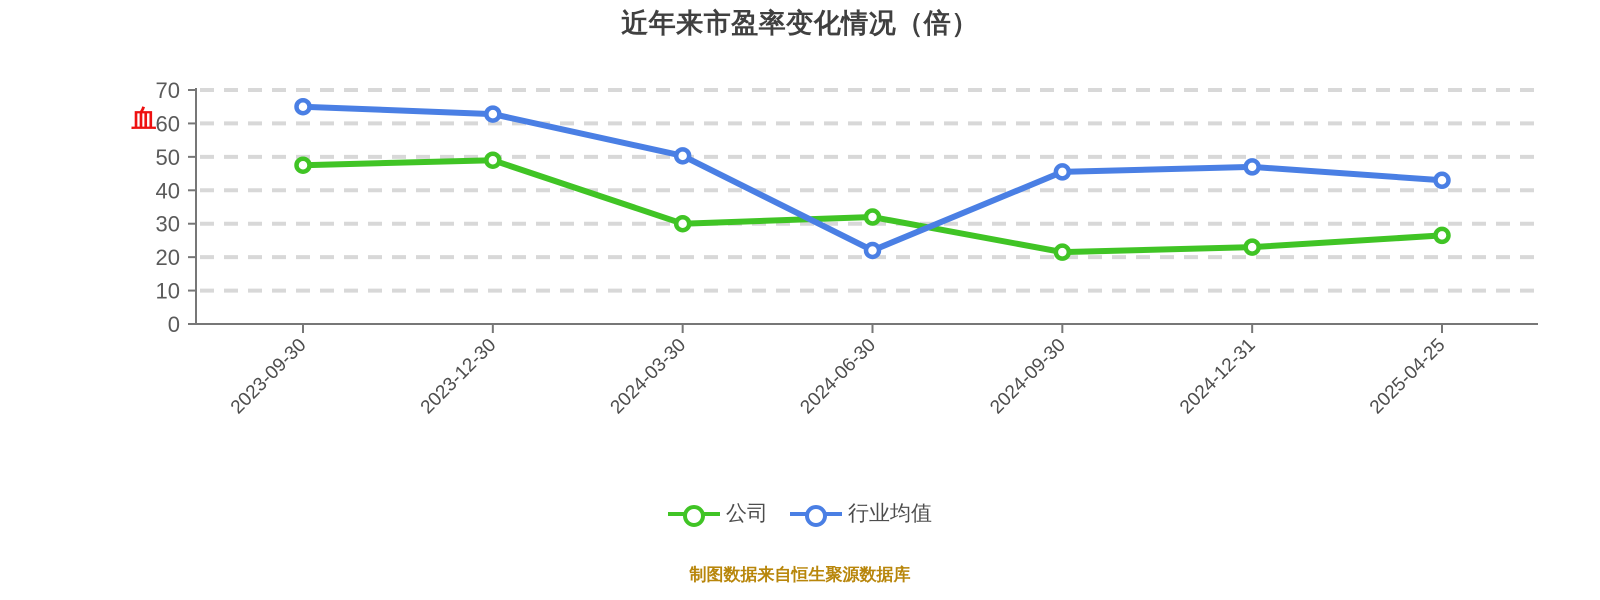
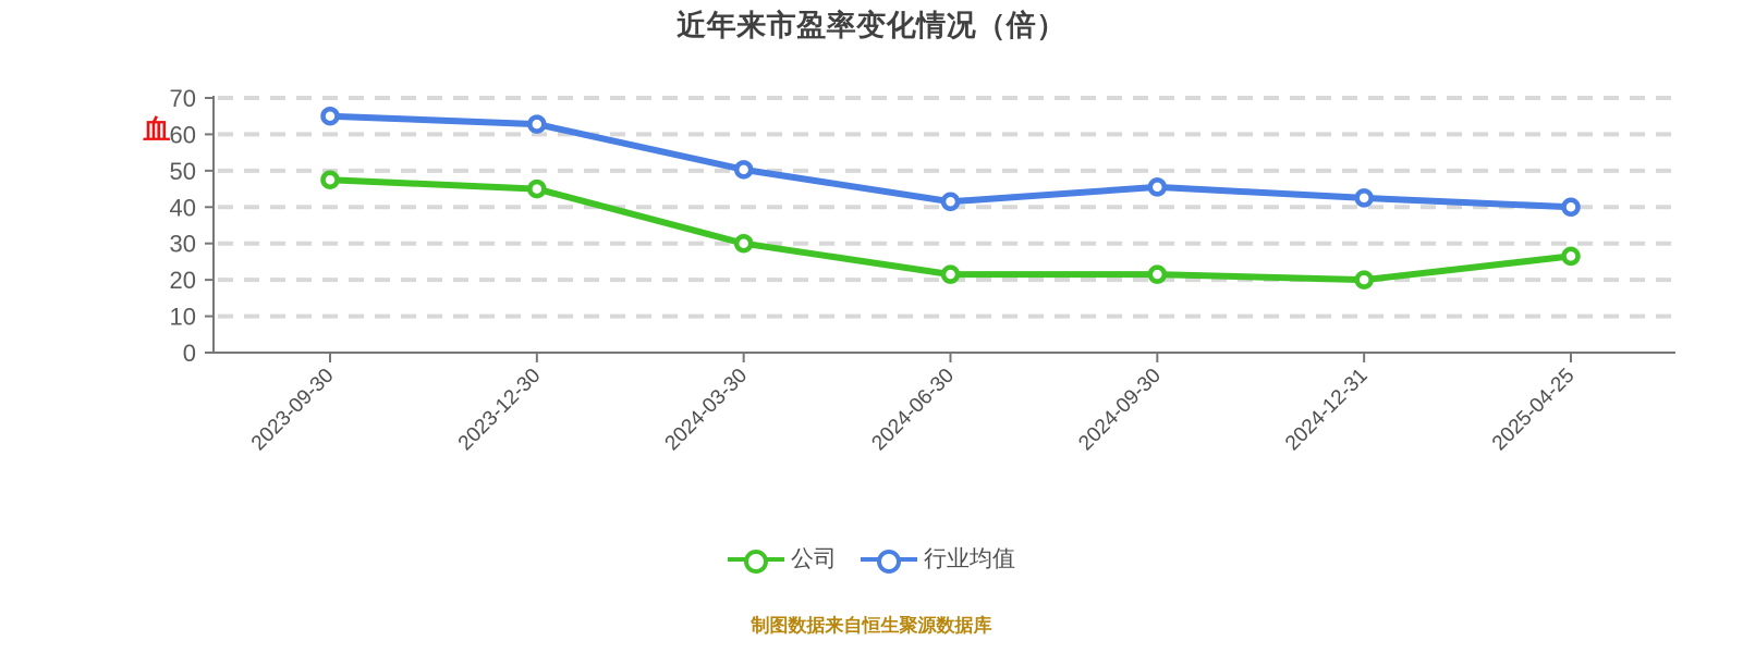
公司/2023-12-30: 49 -> 45
公司/2024-06-30: 32 -> 22
行业均值/2024-06-30: 22 -> 42
公司/2024-12-31: 23 -> 20
行业均值/2024-12-31: 47 -> 42
行业均值/2025-04-25: 43 -> 40
